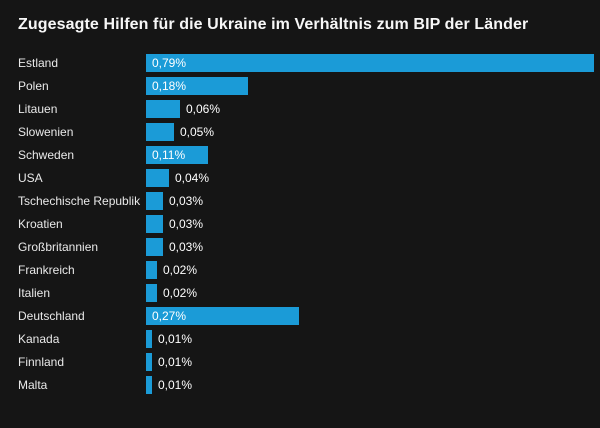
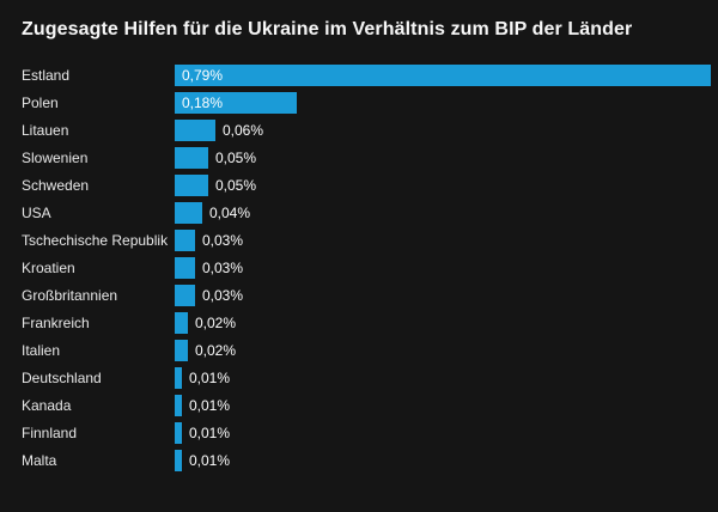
Schweden: 0,11% -> 0,05%
Deutschland: 0,27% -> 0,01%
